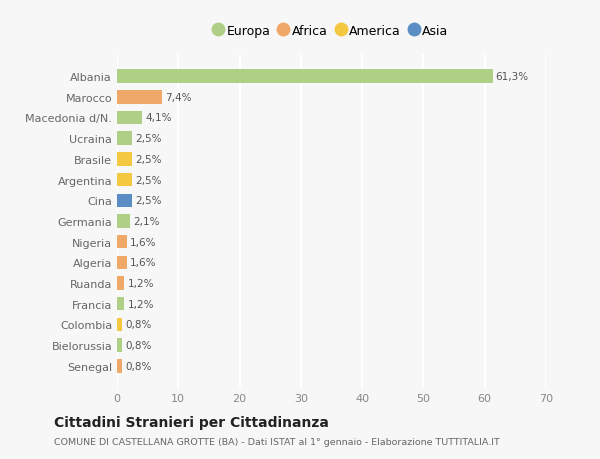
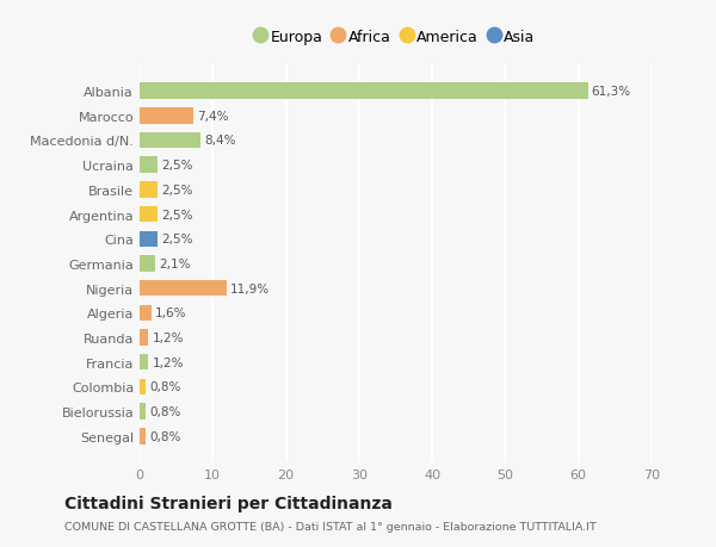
Macedonia d/N.: 4,1% -> 8,4%
Nigeria: 1,6% -> 11,9%
